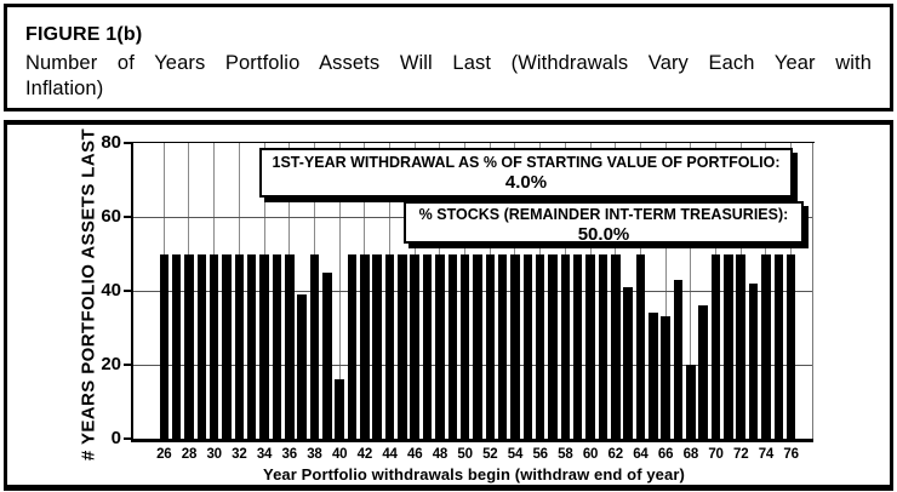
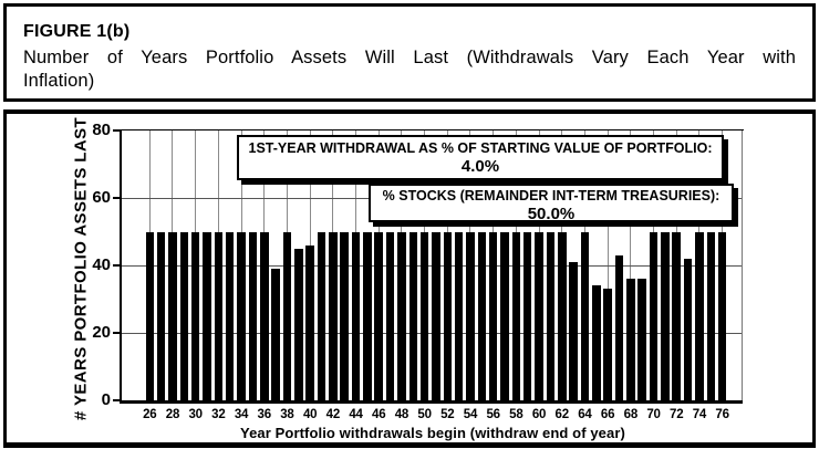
40: 16 -> 46
68: 20 -> 36
